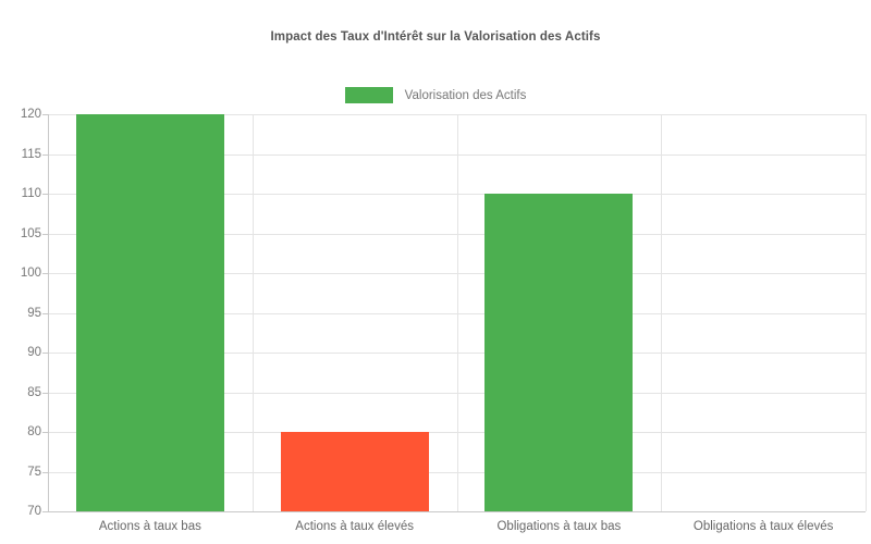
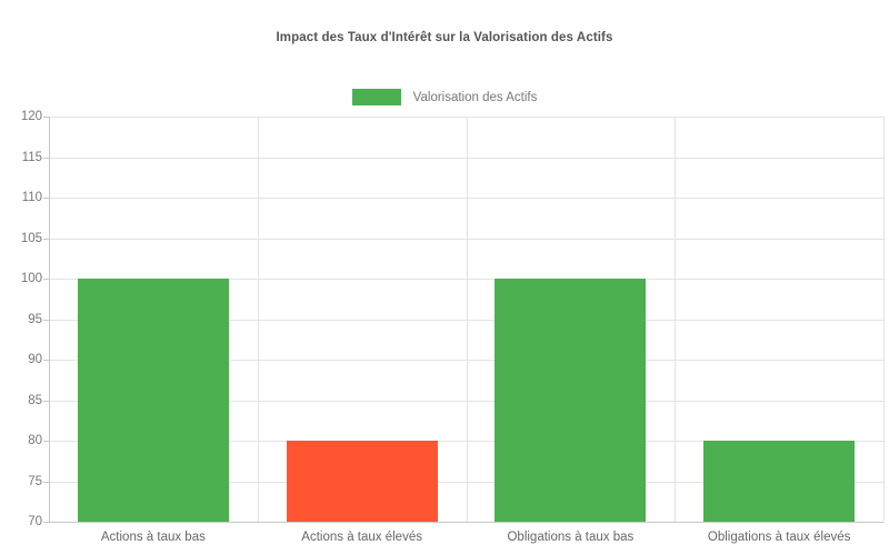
Actions à taux bas: 120 -> 100
Obligations à taux bas: 110 -> 100
Obligations à taux élevés: 70 -> 80
